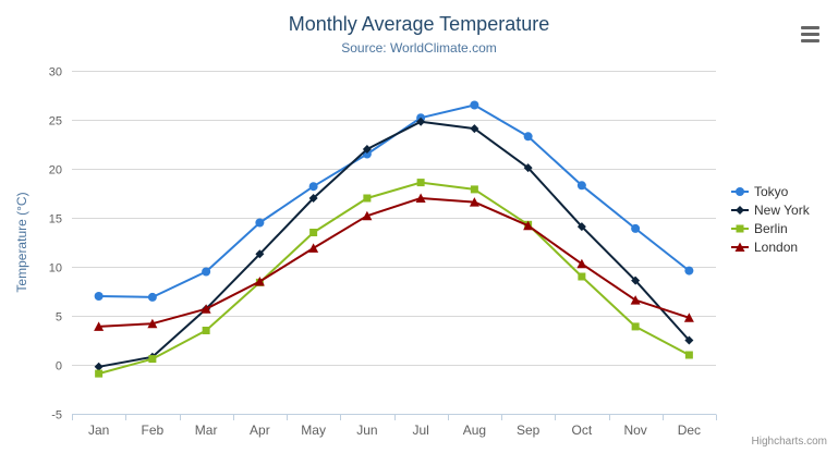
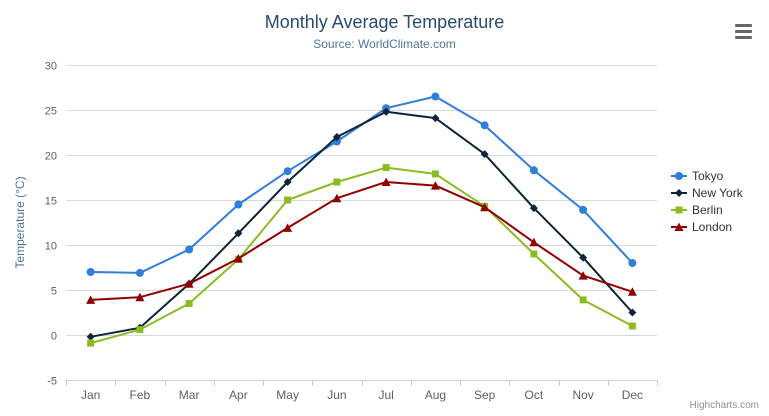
Berlin/May: 14 -> 15
Tokyo/Dec: 10 -> 8
